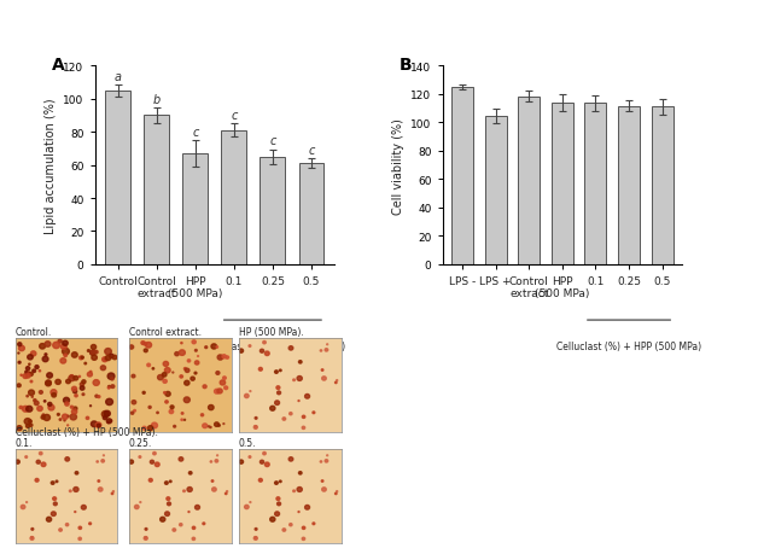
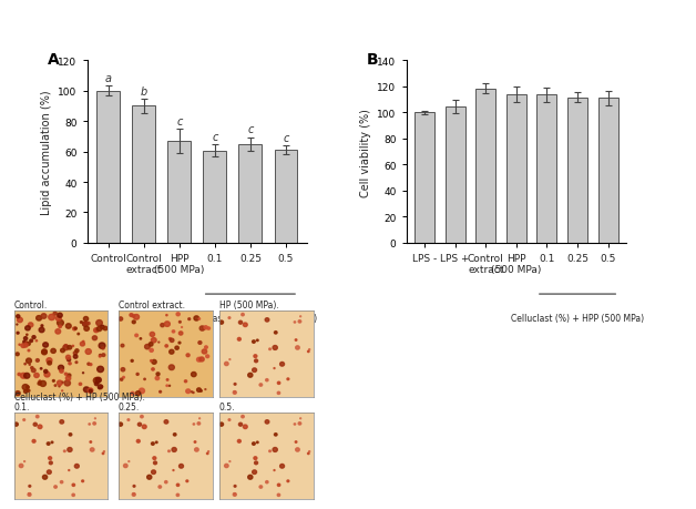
Control: 105 -> 100
0.1: 81 -> 60
LPS -: 125 -> 100
